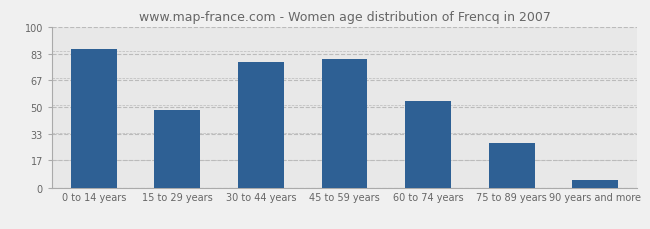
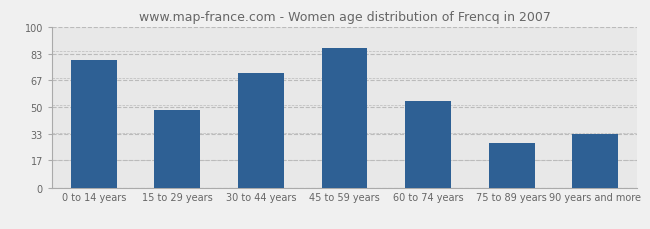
0 to 14 years: 86 -> 79
30 to 44 years: 78 -> 71
45 to 59 years: 80 -> 87
90 years and more: 5 -> 33
